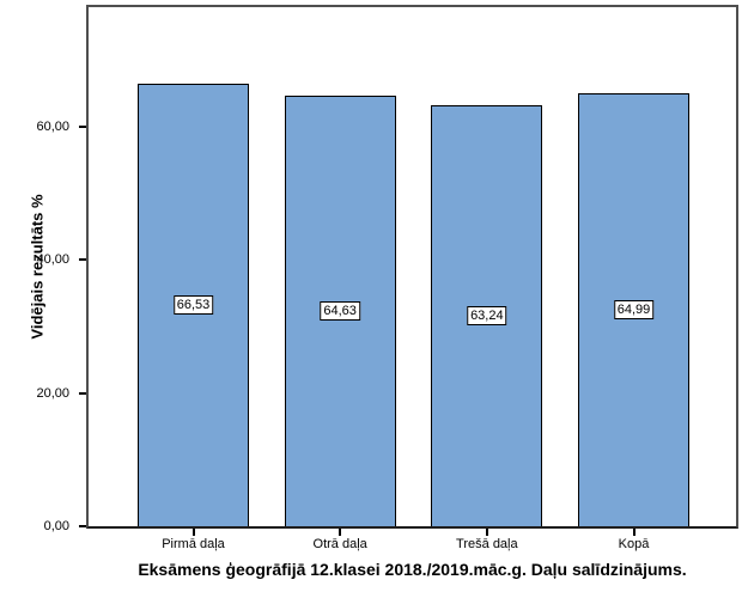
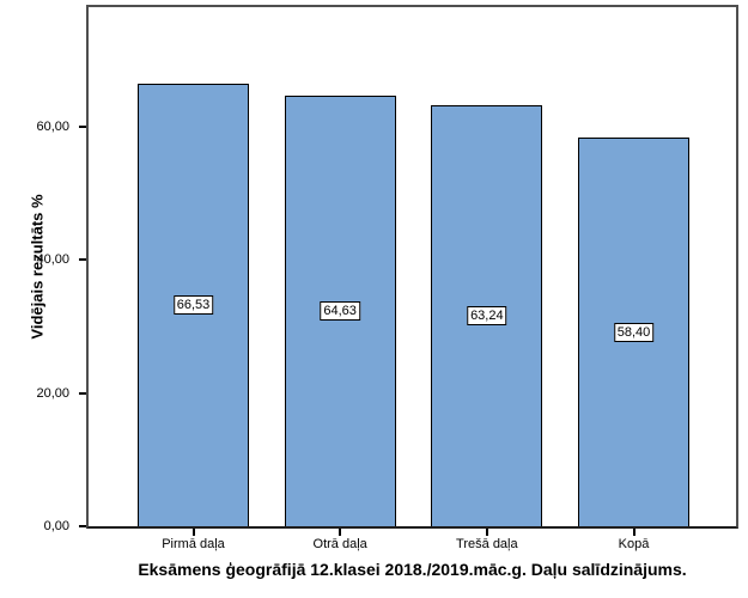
Kopā: 64,99 -> 58,40
